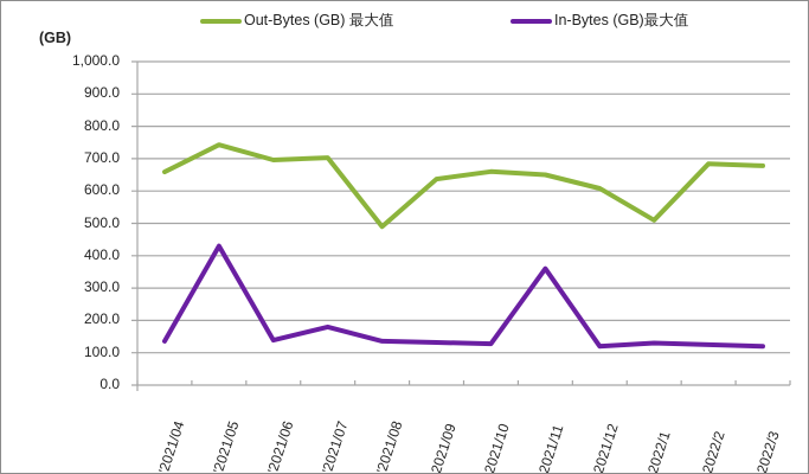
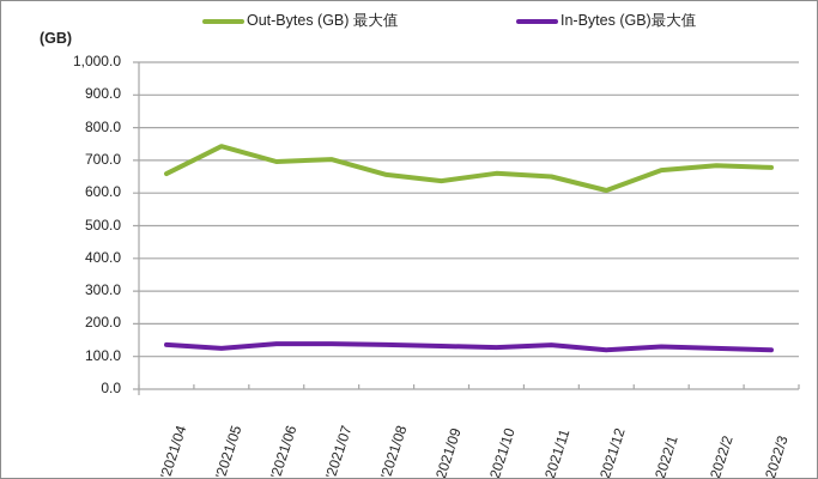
In-Bytes (GB)最大值/'2021/05: 430 -> 120
In-Bytes (GB)最大值/'2021/07: 180 -> 140
Out-Bytes (GB) 最大值/'2021/08: 490 -> 660
In-Bytes (GB)最大值/2021/11: 360 -> 140
Out-Bytes (GB) 最大值/2022/1: 510 -> 670
